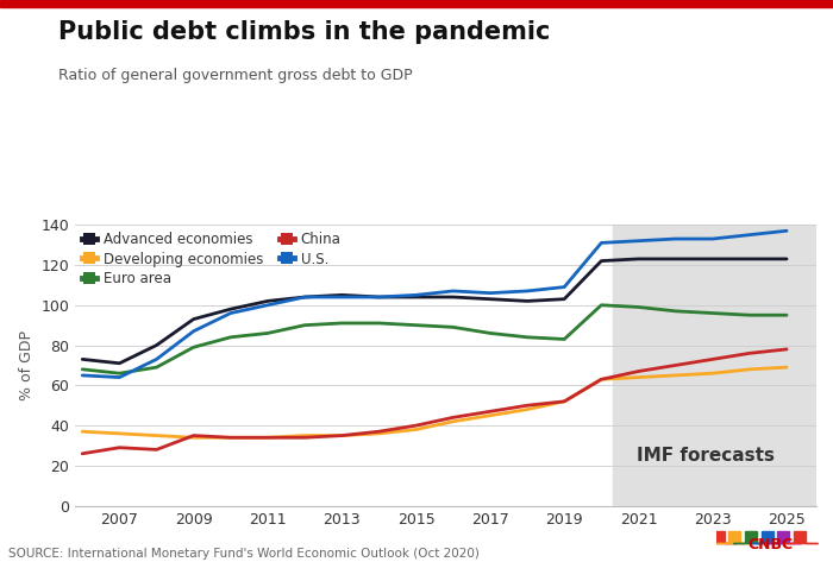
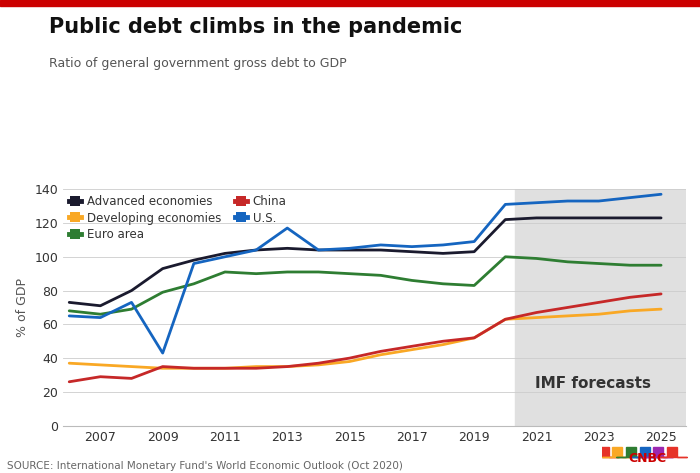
U.S./2009: 87 -> 43
Euro area/2011: 86 -> 91
U.S./2013: 104 -> 117
